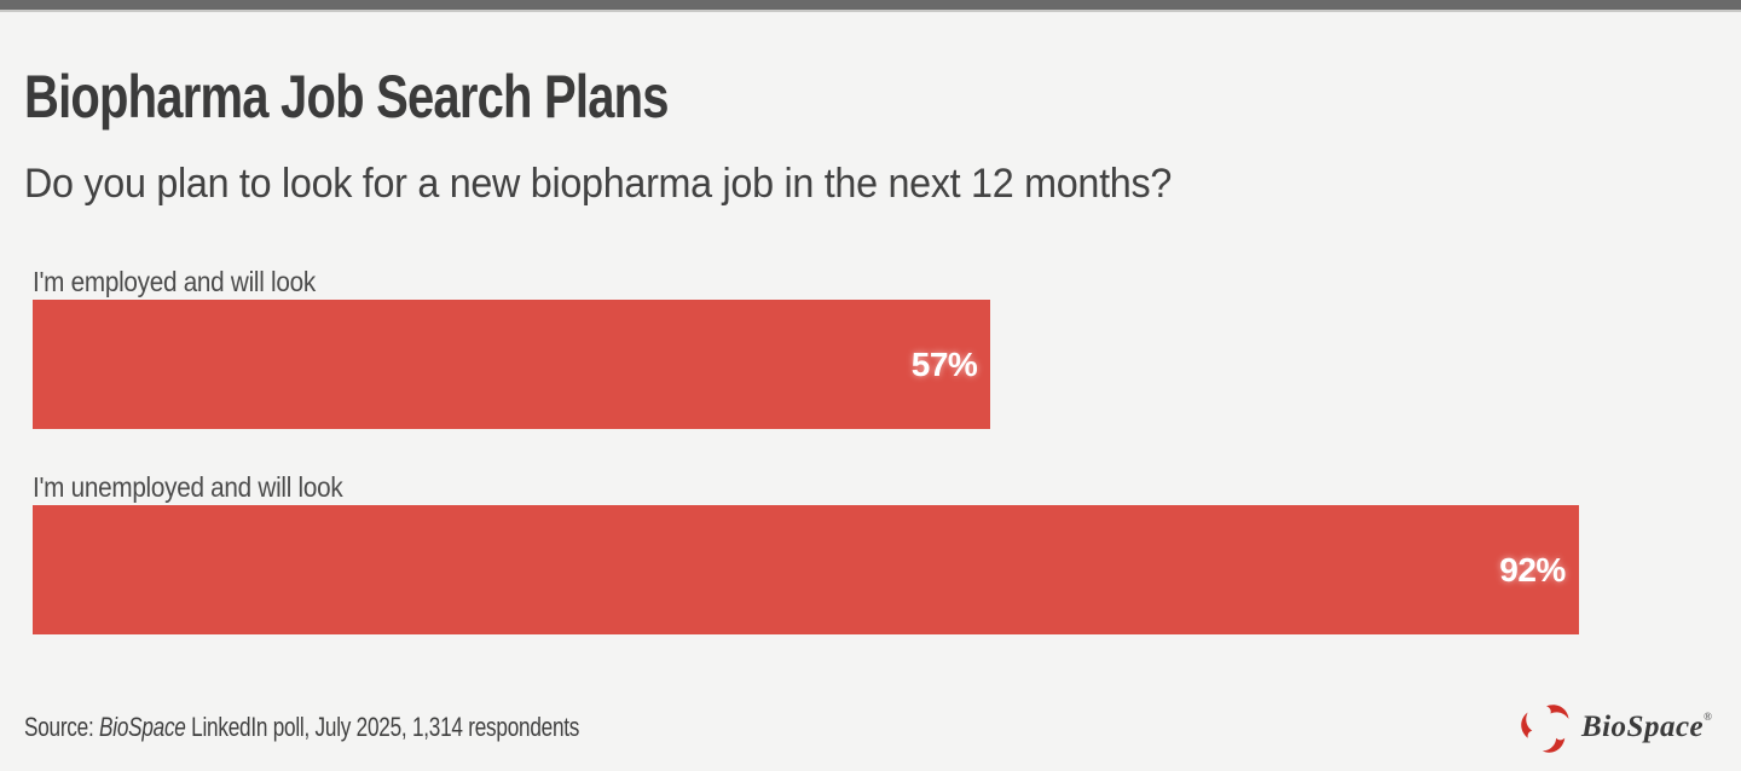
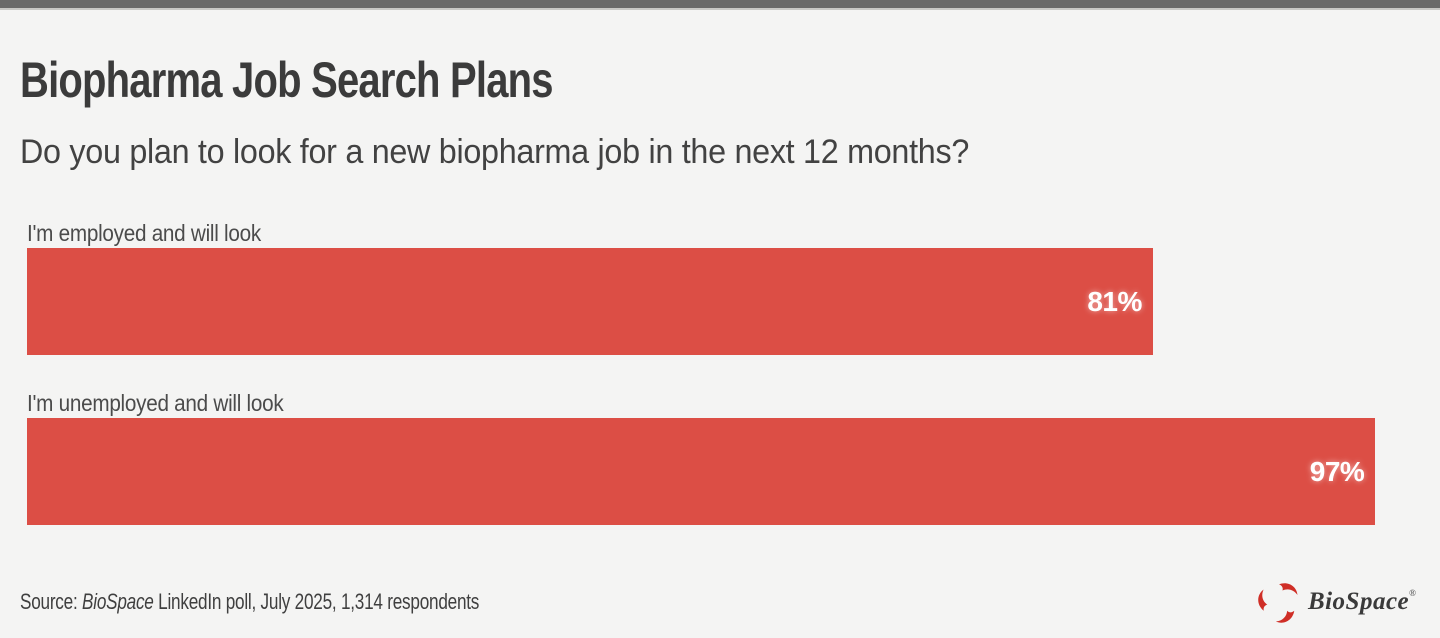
I'm employed and will look: 57% -> 81%
I'm unemployed and will look: 92% -> 97%
